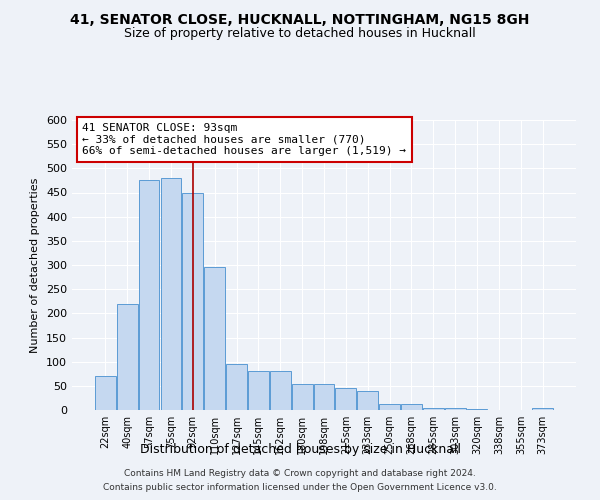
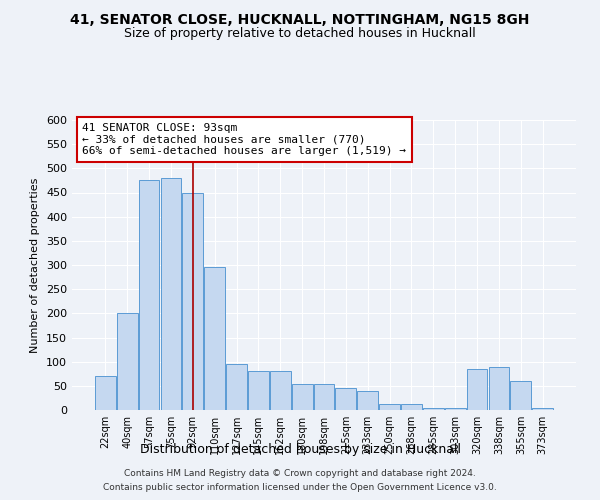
40sqm: 220 -> 200
320sqm: 2 -> 85
338sqm: 1 -> 90
355sqm: 1 -> 60
